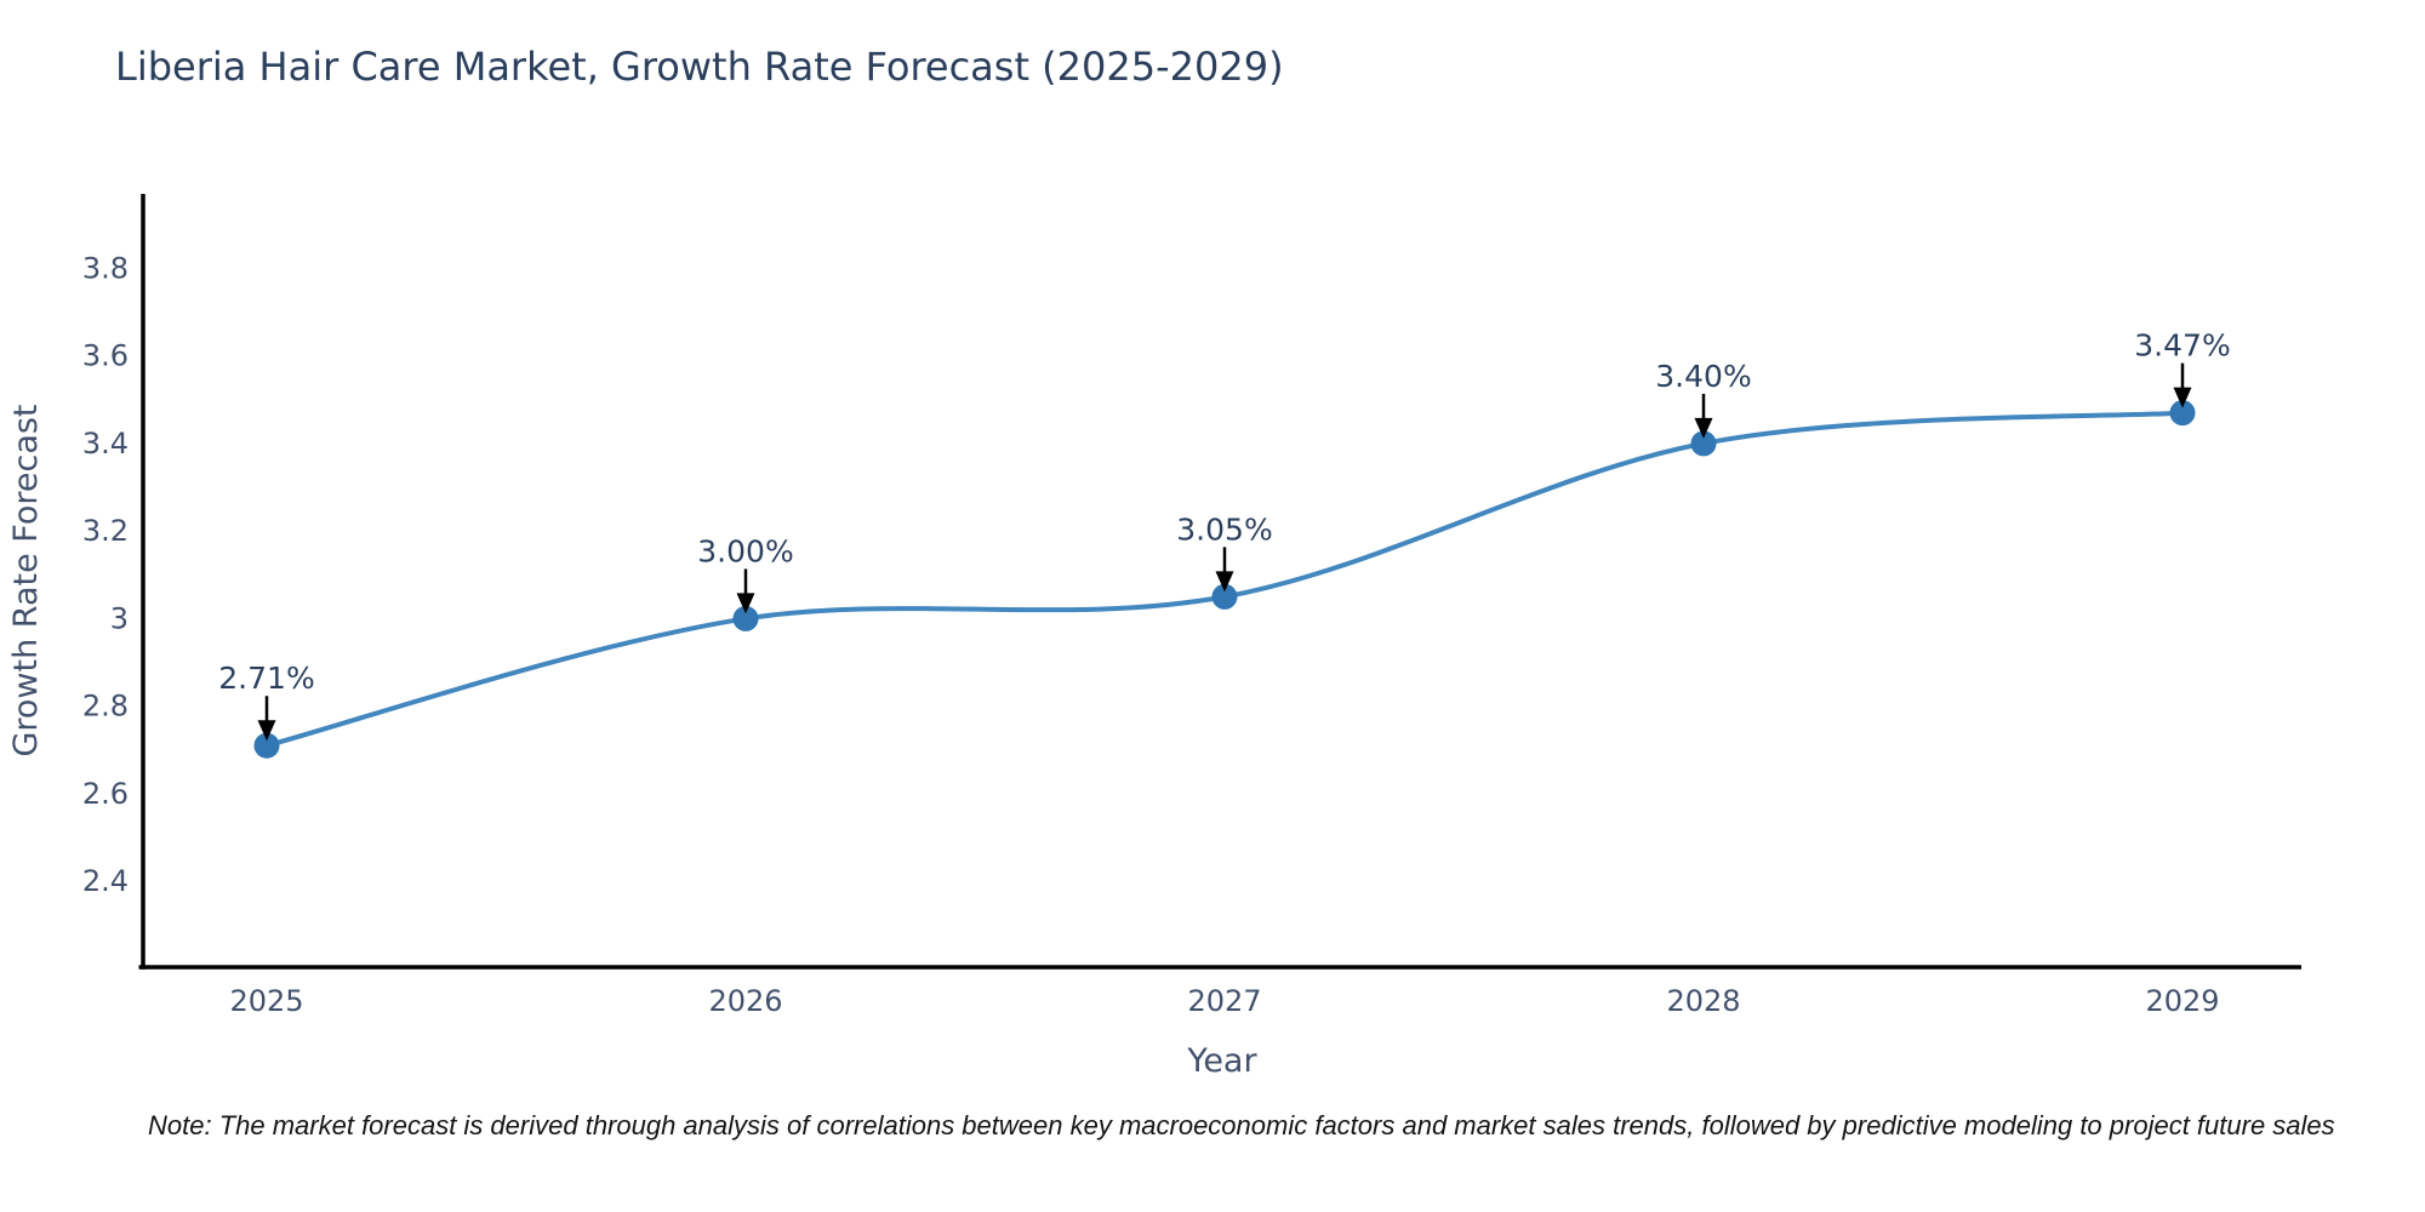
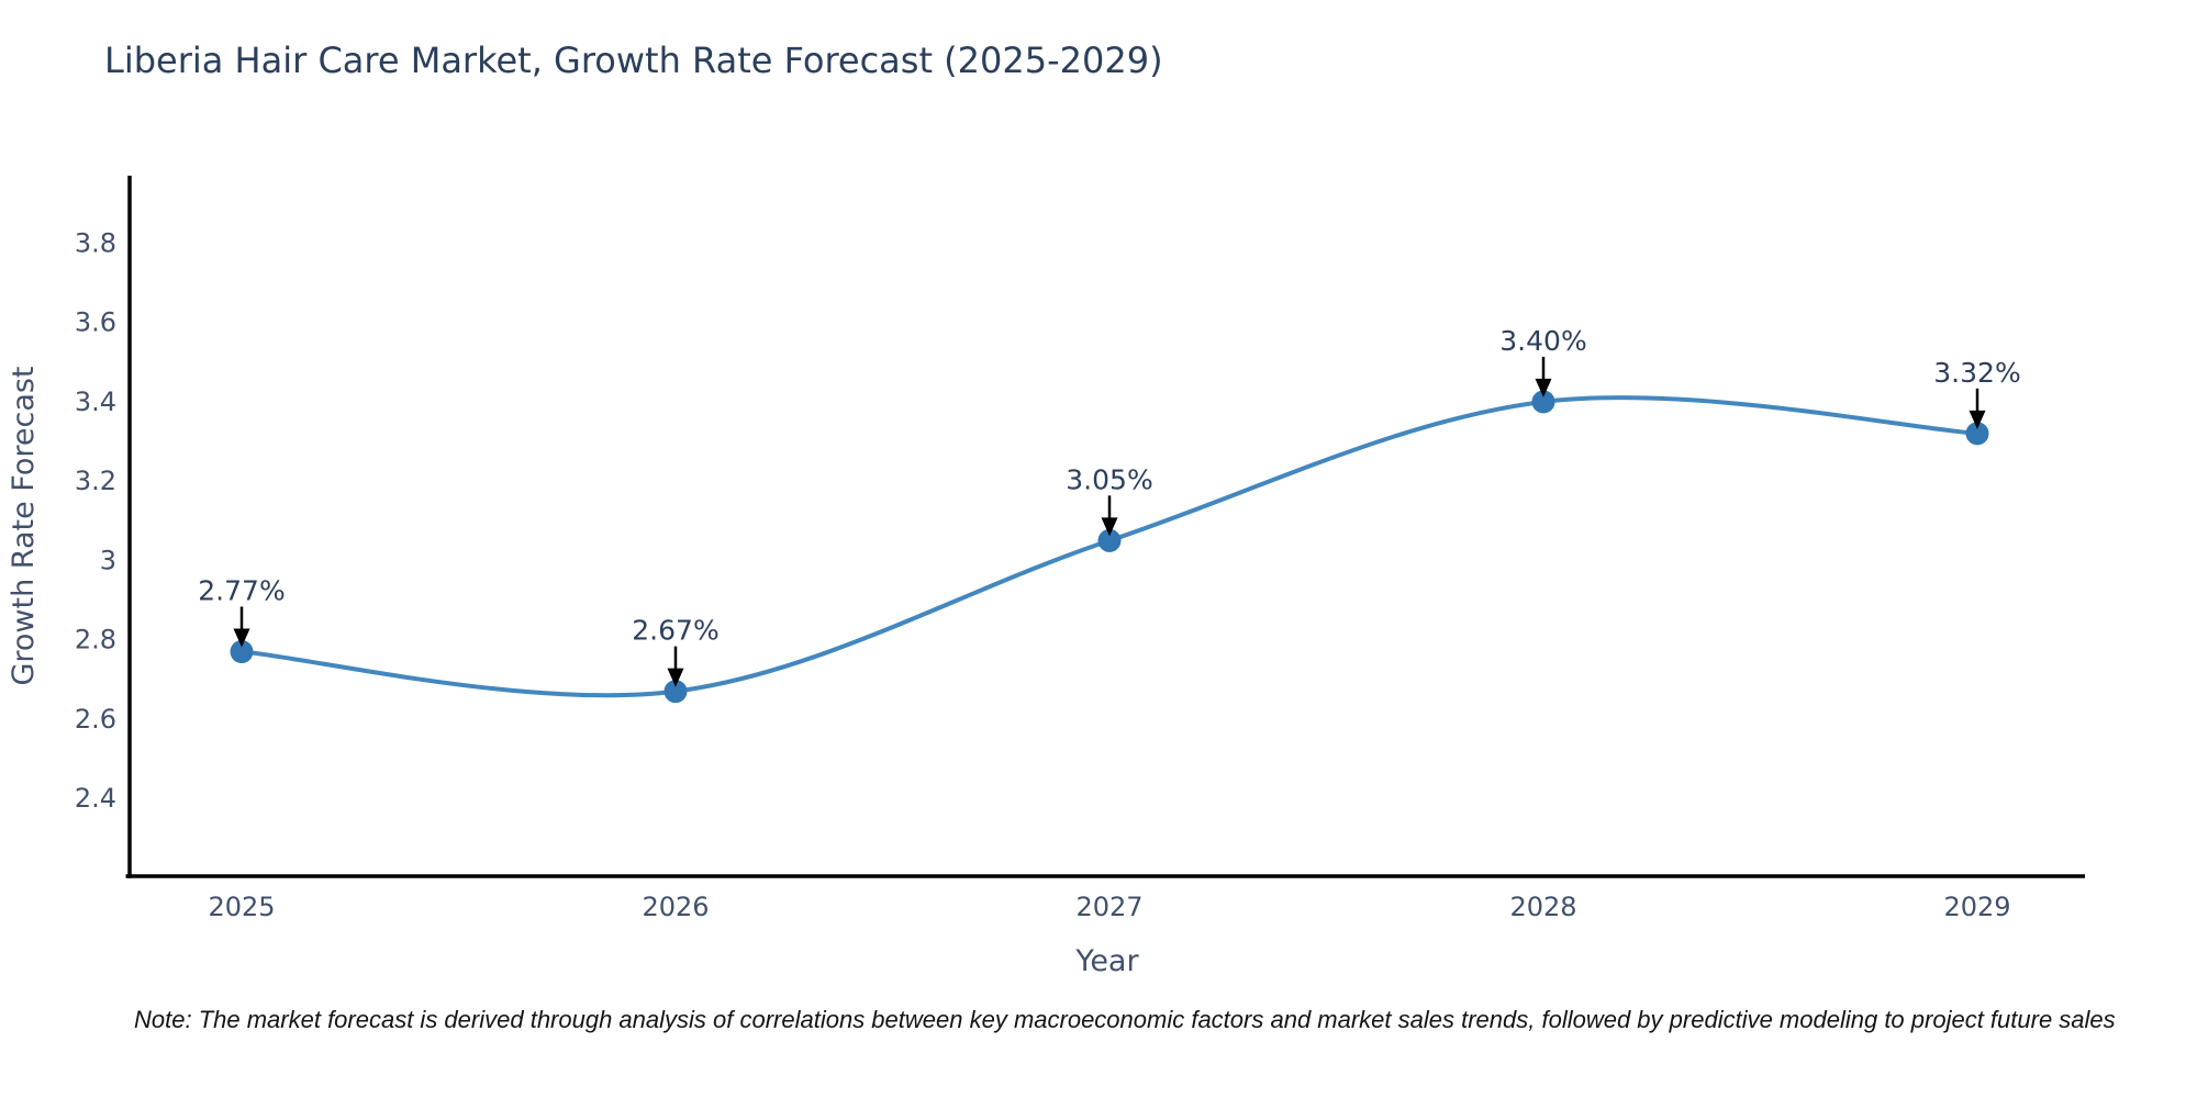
2025: 2.71% -> 2.77%
2026: 3.00% -> 2.67%
2029: 3.47% -> 3.32%
